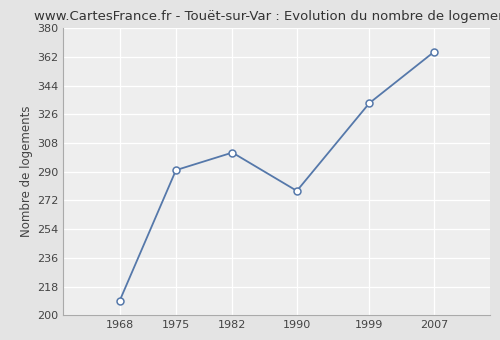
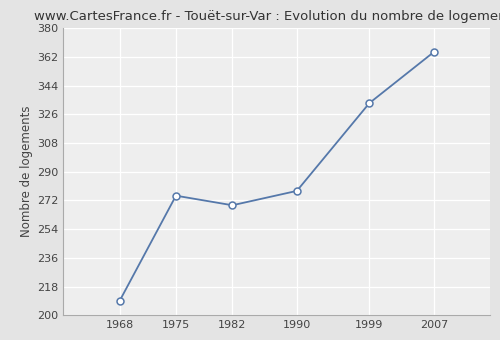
1975: 291 -> 275
1982: 302 -> 269
